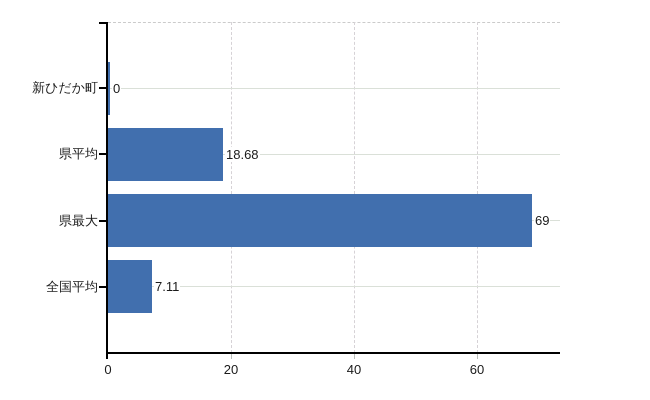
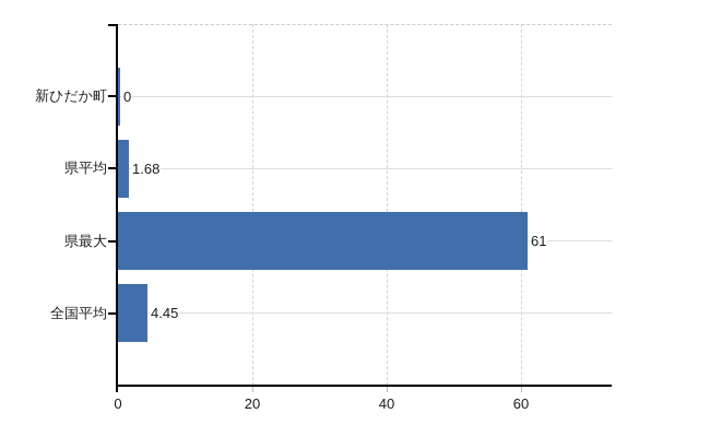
県平均: 18.68 -> 1.68
県最大: 69 -> 61
全国平均: 7.11 -> 4.45
